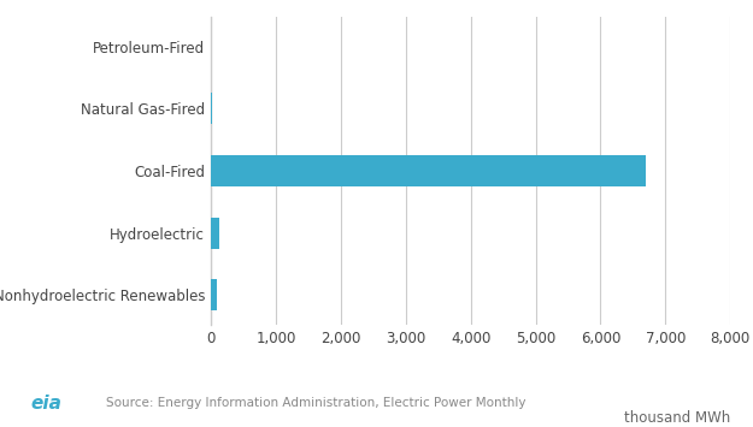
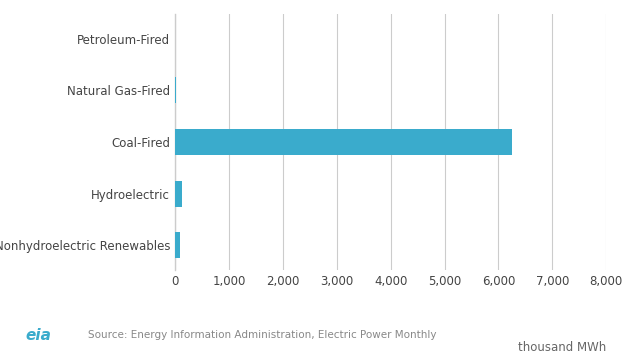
Coal-Fired: 6,700 -> 6,260
